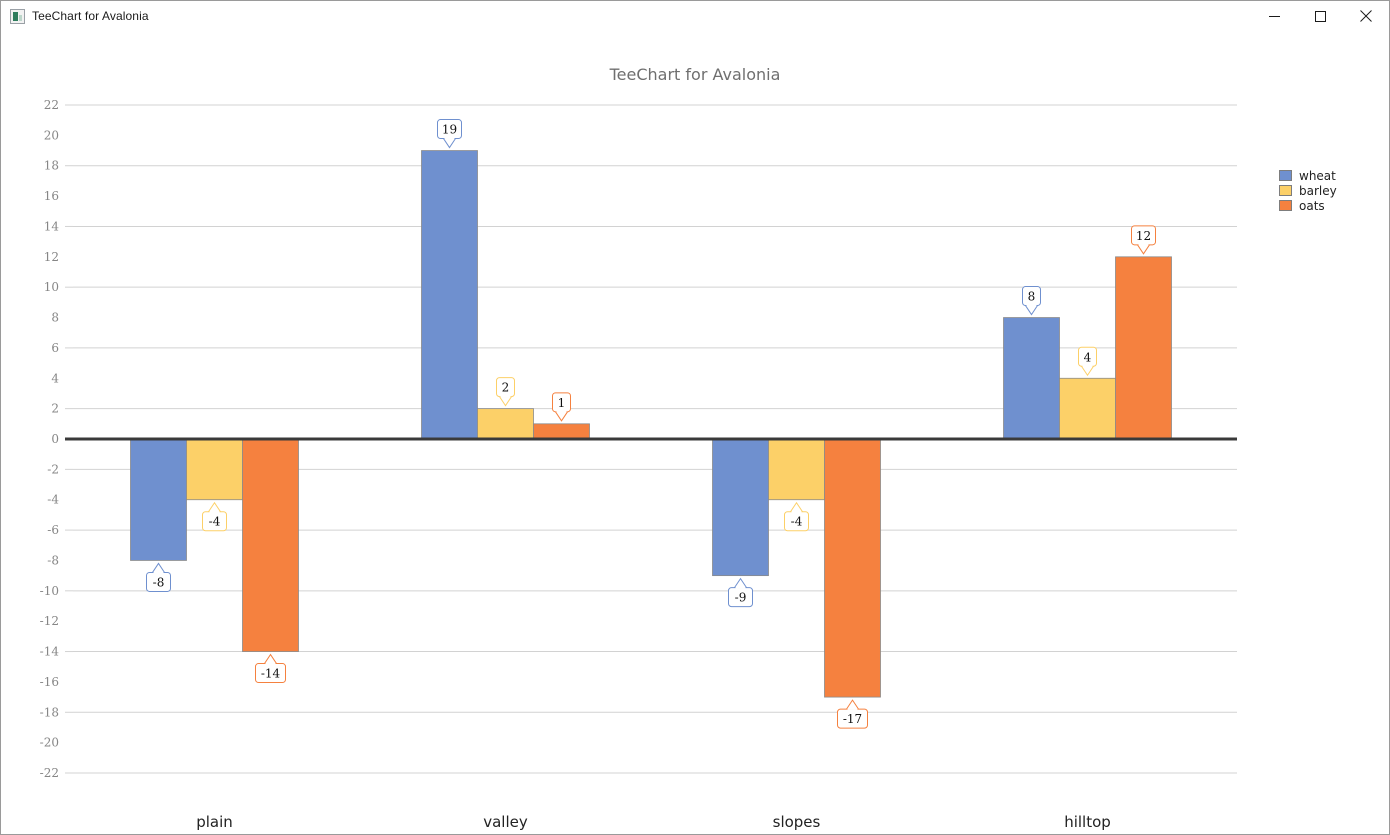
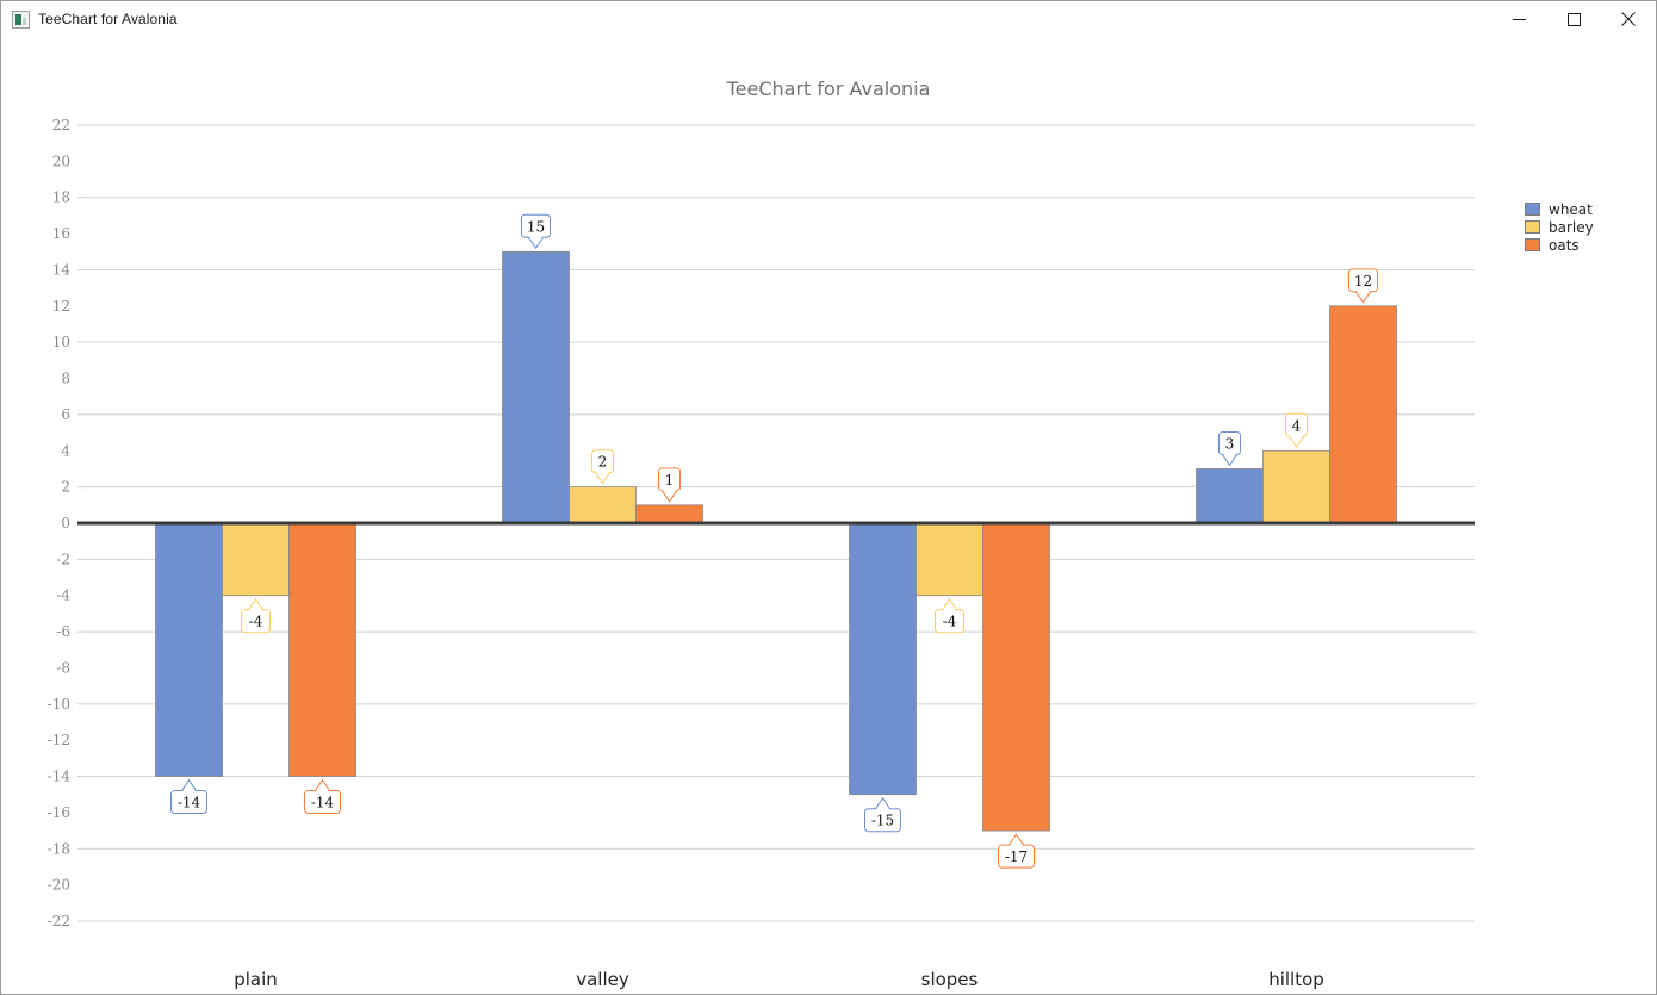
wheat/plain: -8 -> -14
wheat/valley: 19 -> 15
wheat/slopes: -9 -> -15
wheat/hilltop: 8 -> 3
